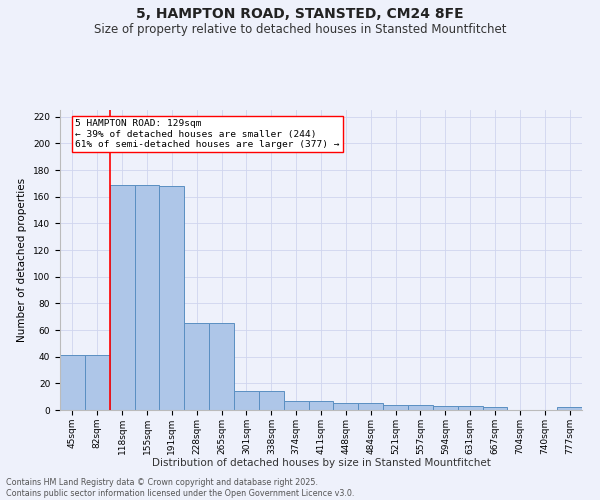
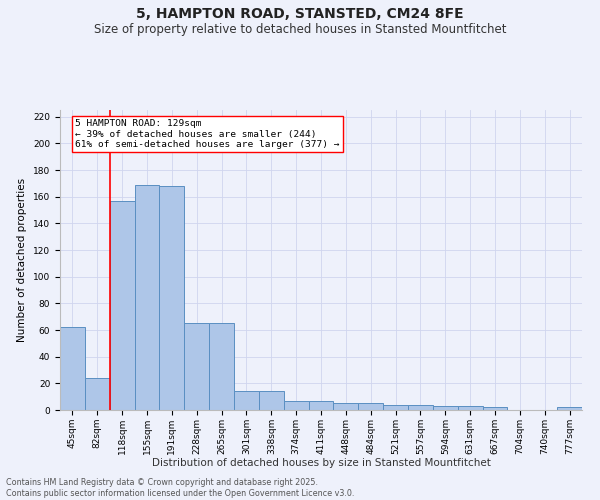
45sqm: 41 -> 62
82sqm: 41 -> 24
118sqm: 169 -> 157
